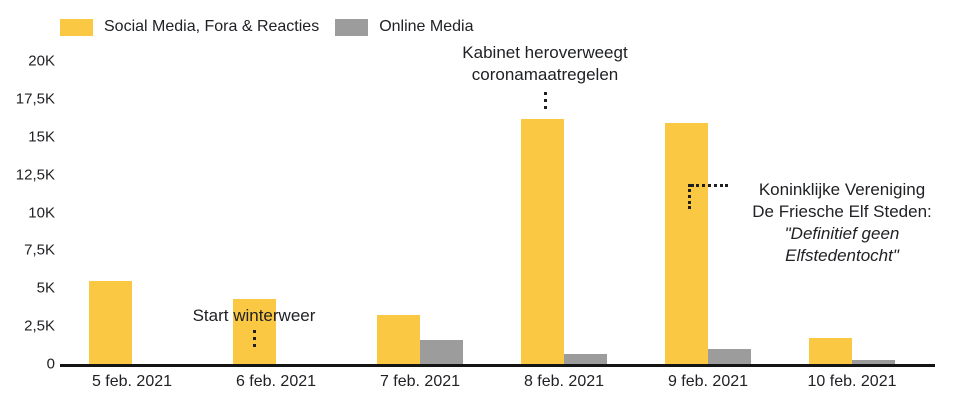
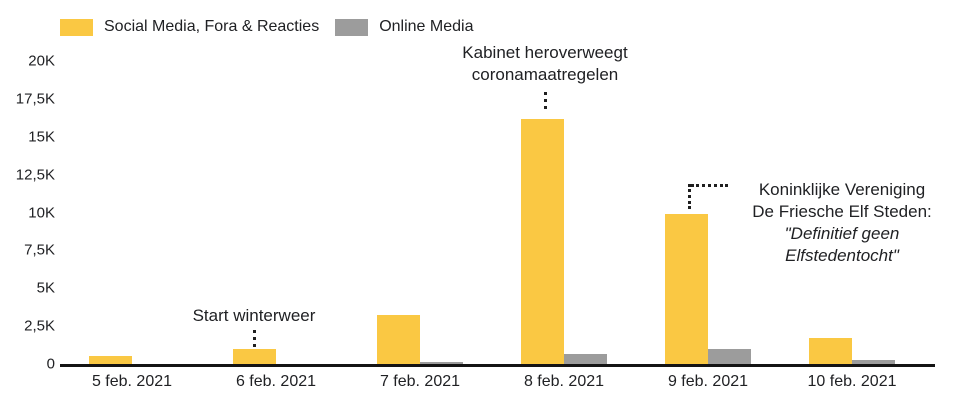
Social Media, Fora & Reacties/5 feb. 2021: 5.5K -> 0.5K
Social Media, Fora & Reacties/6 feb. 2021: 4.3K -> 1.0K
Online Media/7 feb. 2021: 1.6K -> 0.1K
Social Media, Fora & Reacties/9 feb. 2021: 15.9K -> 9.9K
